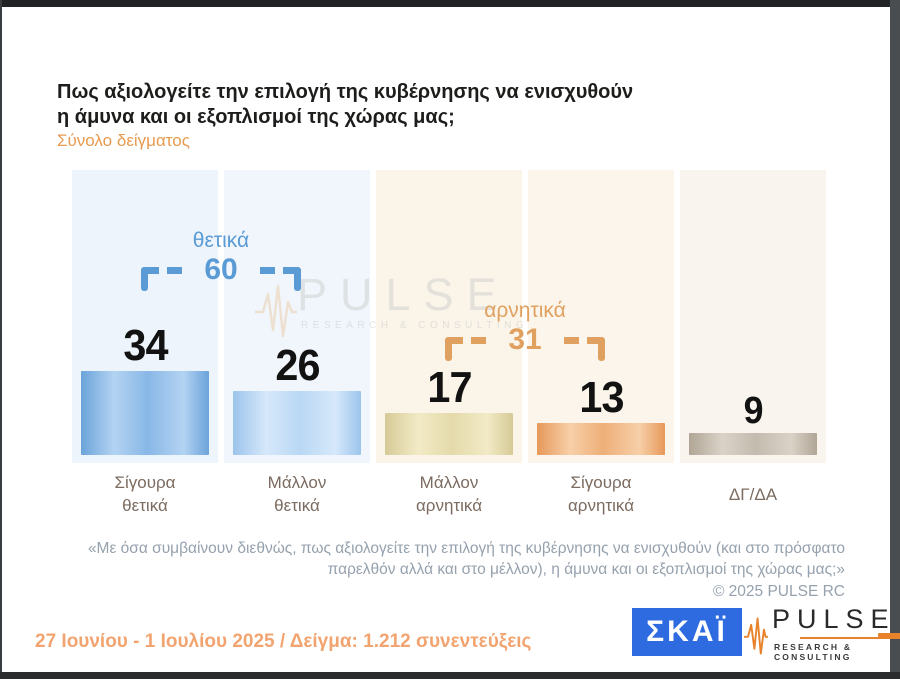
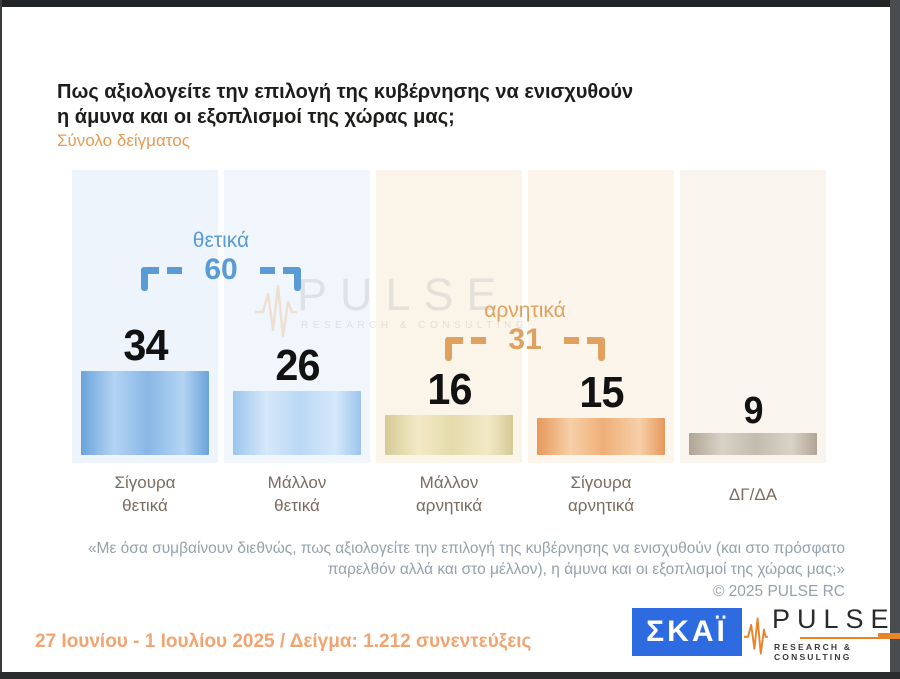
Μάλλον αρνητικά: 17 -> 16
Σίγουρα αρνητικά: 13 -> 15
